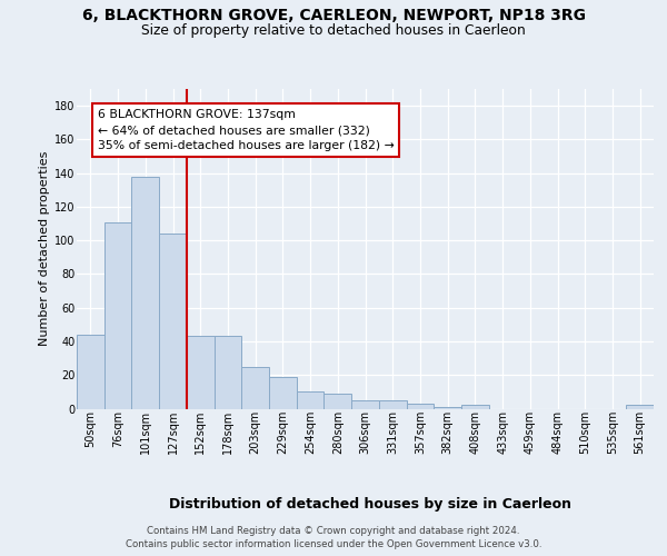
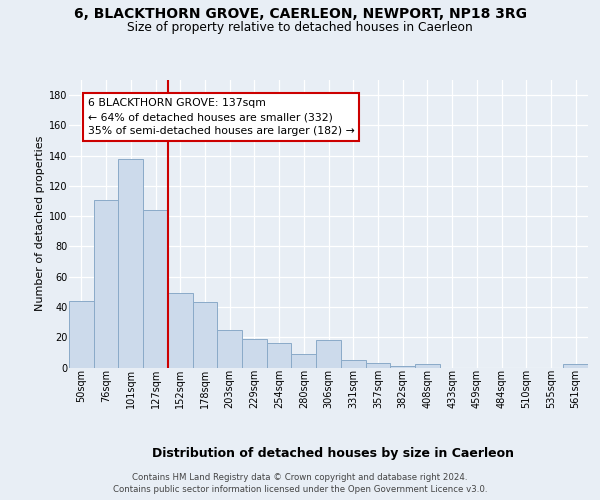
152sqm: 43 -> 49
254sqm: 10 -> 16
306sqm: 5 -> 18
